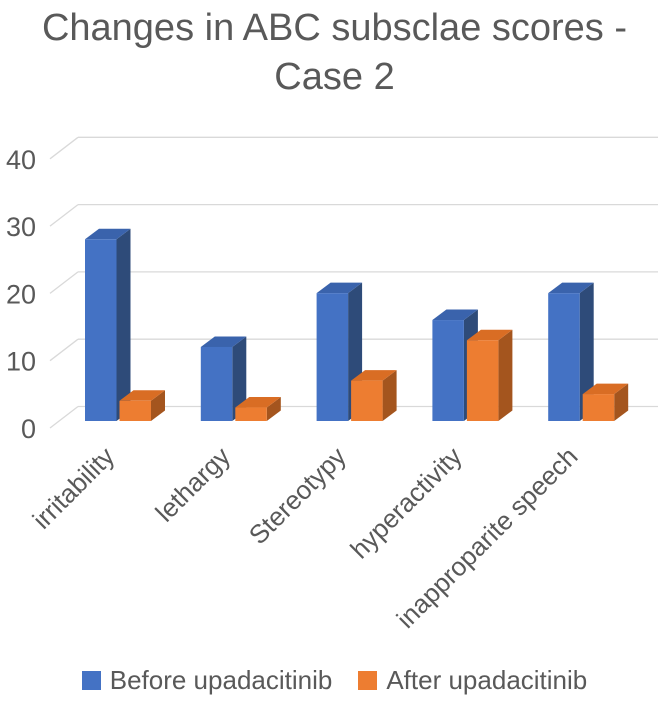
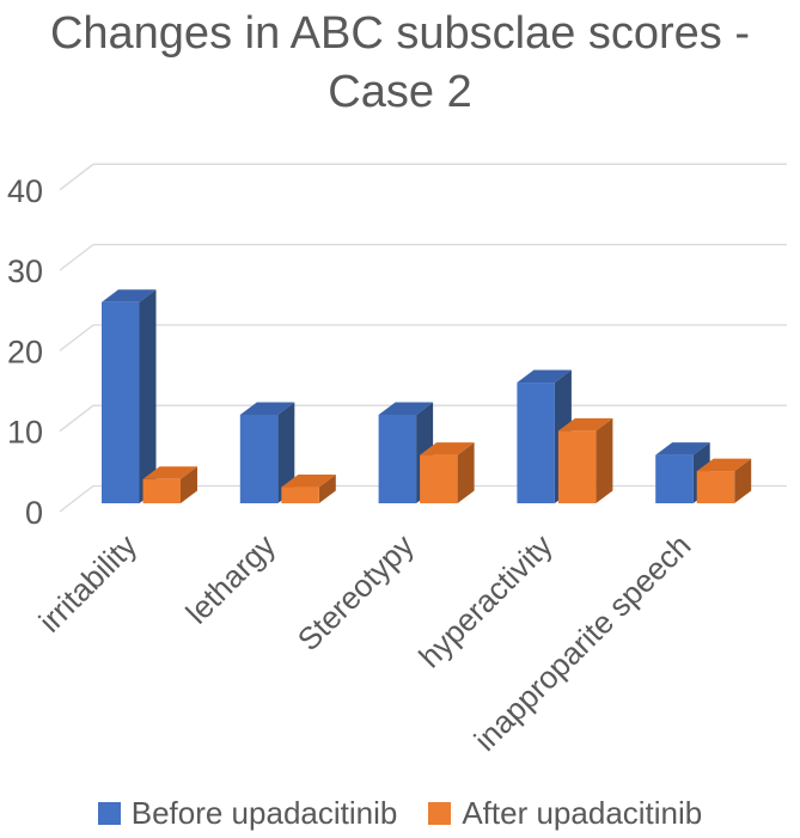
Before upadacitinib/irritability: 27 -> 25
Before upadacitinib/Stereotypy: 19 -> 11
After upadacitinib/hyperactivity: 12 -> 9
Before upadacitinib/inapproparite speech: 19 -> 6
